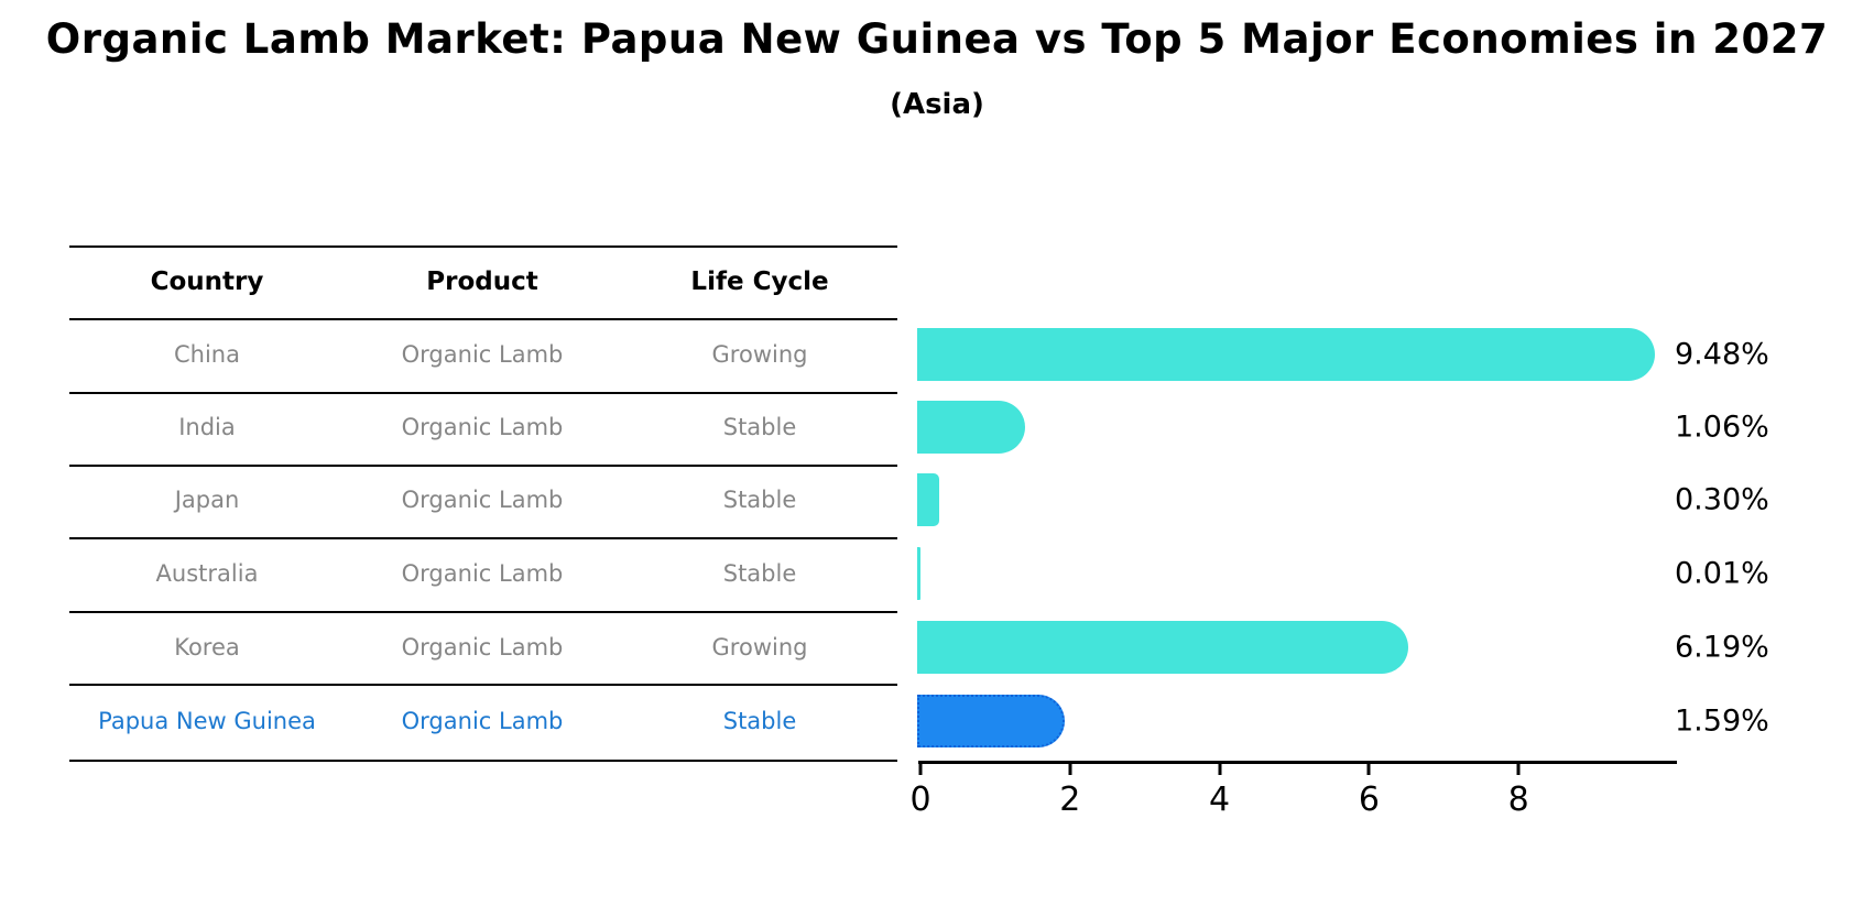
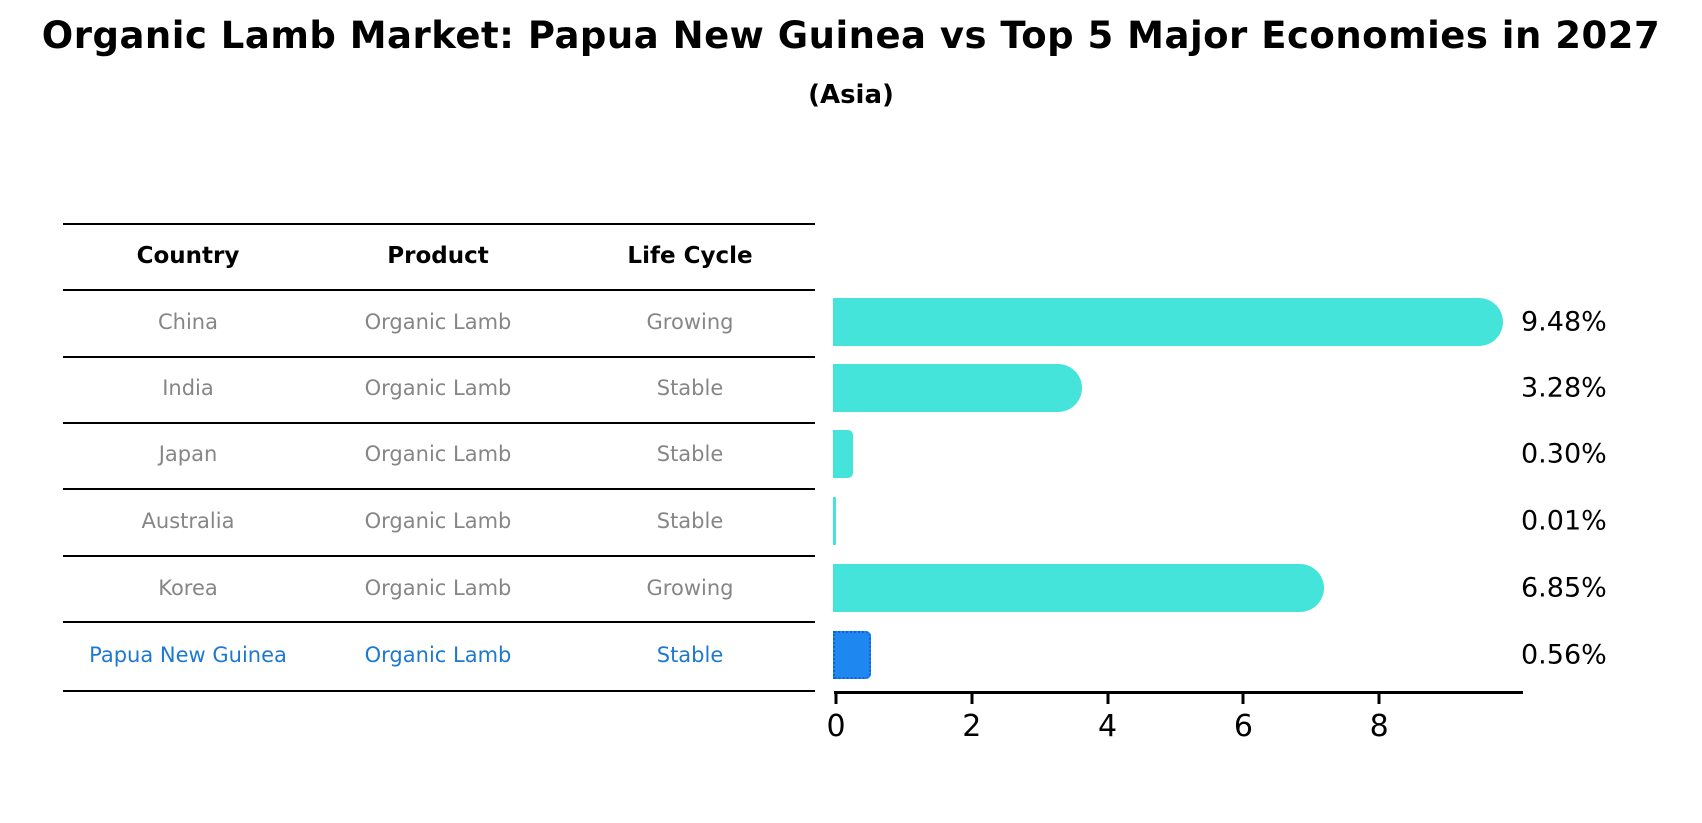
India: 1.06% -> 3.28%
Korea: 6.19% -> 6.85%
Papua New Guinea: 1.59% -> 0.56%
